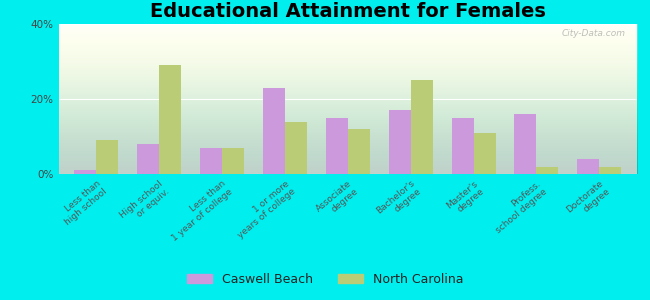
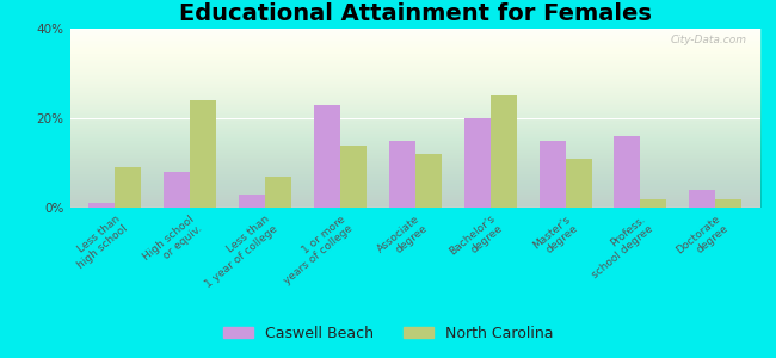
North Carolina/High school or equiv.: 29% -> 24%
Caswell Beach/Less than 1 year of college: 7% -> 3%
Caswell Beach/Bachelor's degree: 17% -> 20%
